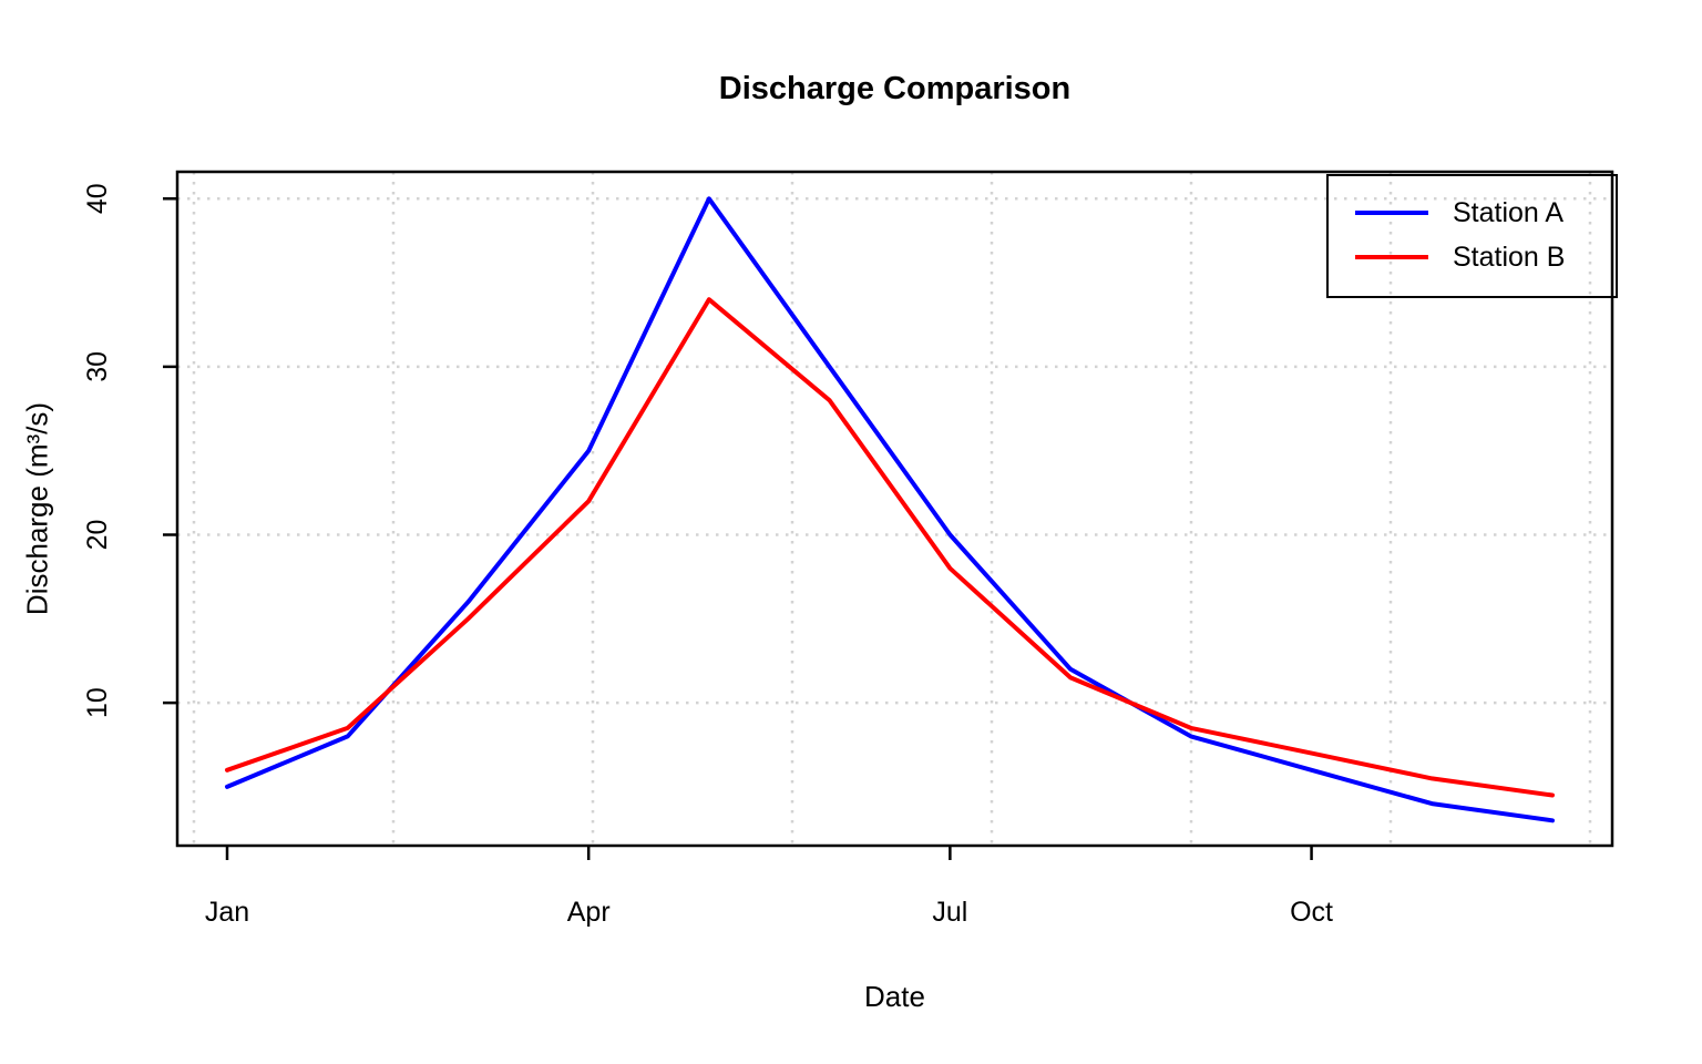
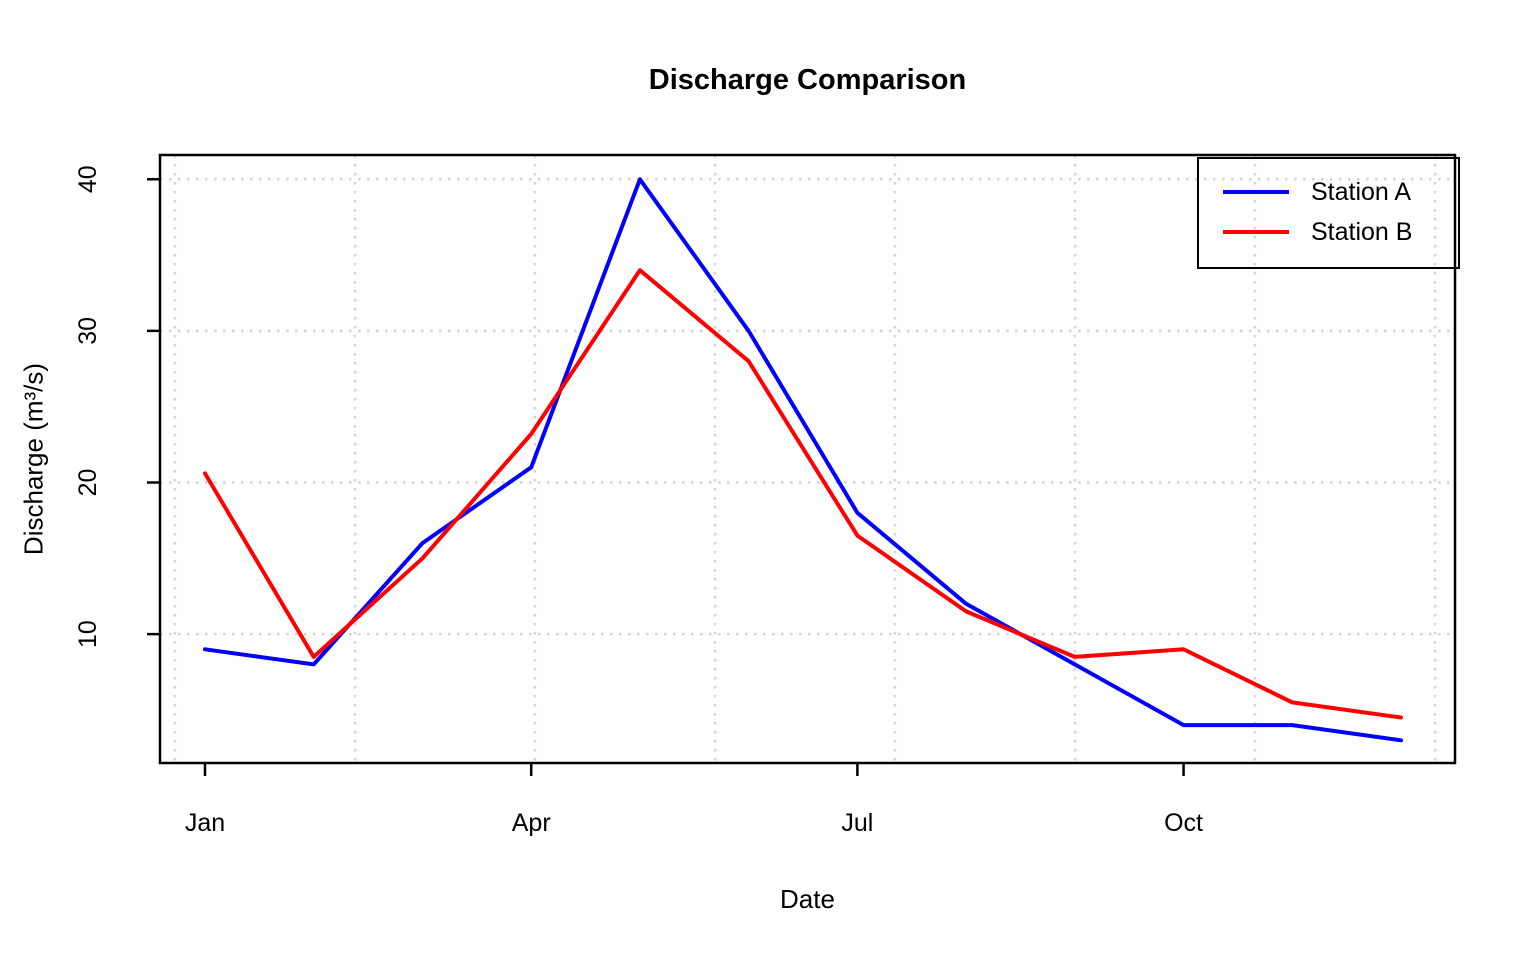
Station A/Jan: 5 -> 9
Station B/Jan: 6.0 -> 20.6
Station A/Apr: 25 -> 21
Station B/Apr: 22.0 -> 23.2
Station A/Jul: 20 -> 18
Station B/Jul: 18.0 -> 16.5
Station A/Oct: 6 -> 4
Station B/Oct: 7.0 -> 9.0
